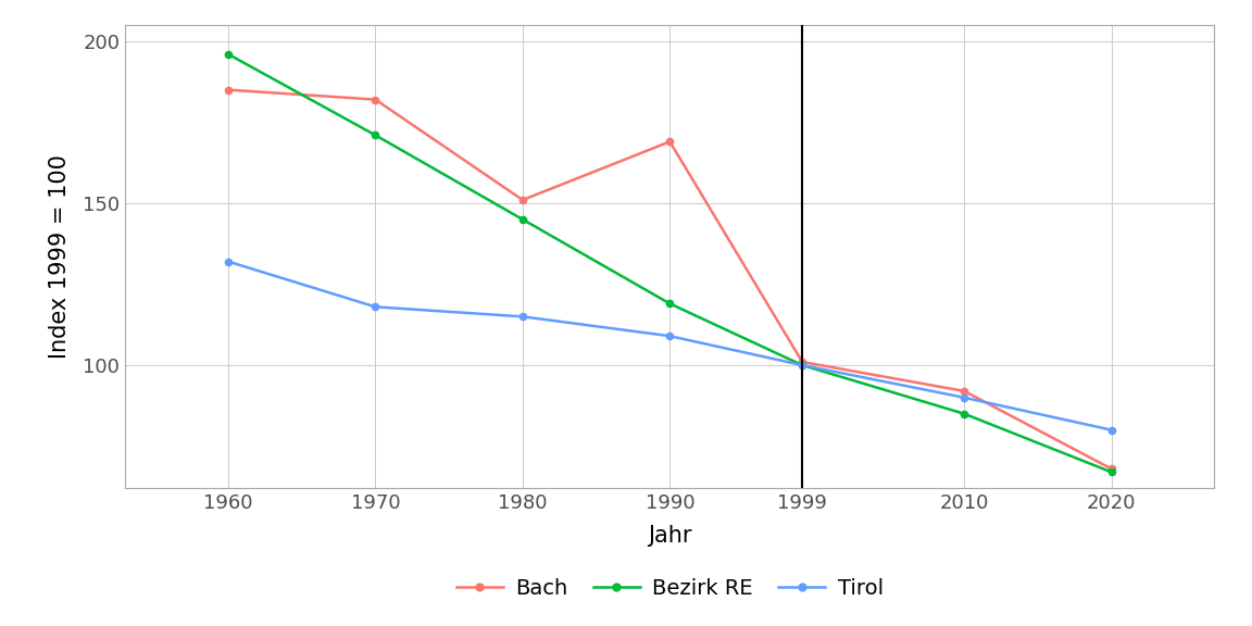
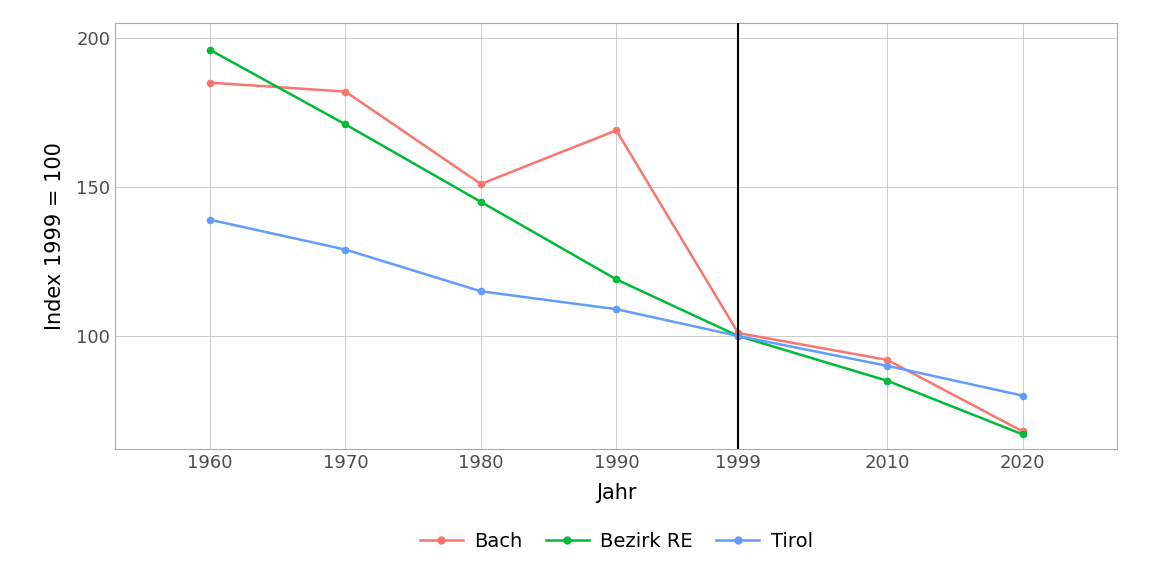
Tirol/1960: 132 -> 139
Tirol/1970: 118 -> 129
